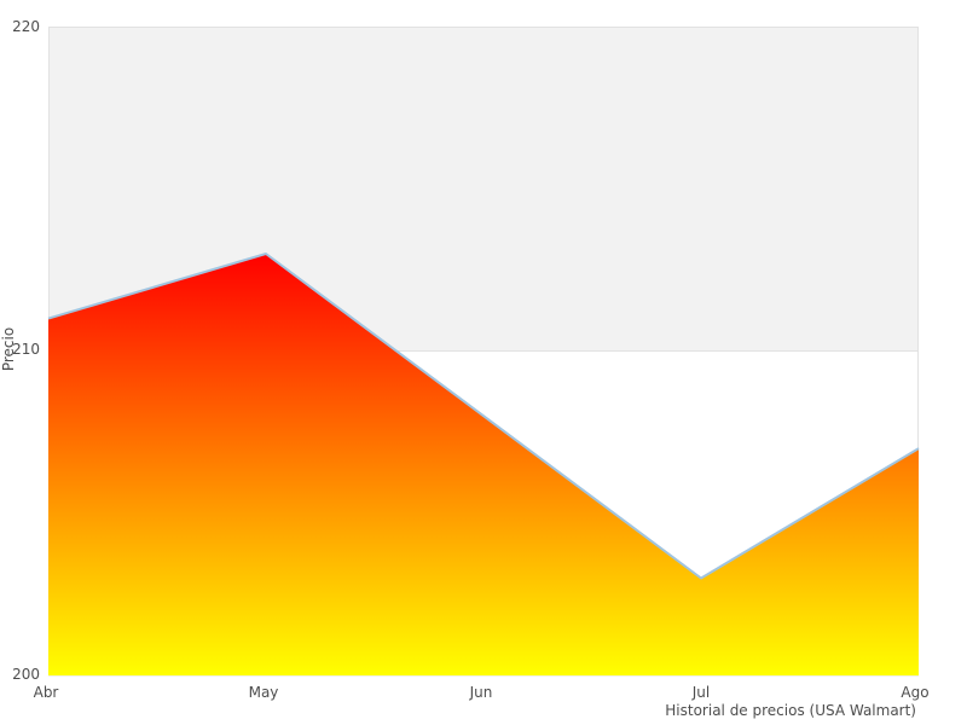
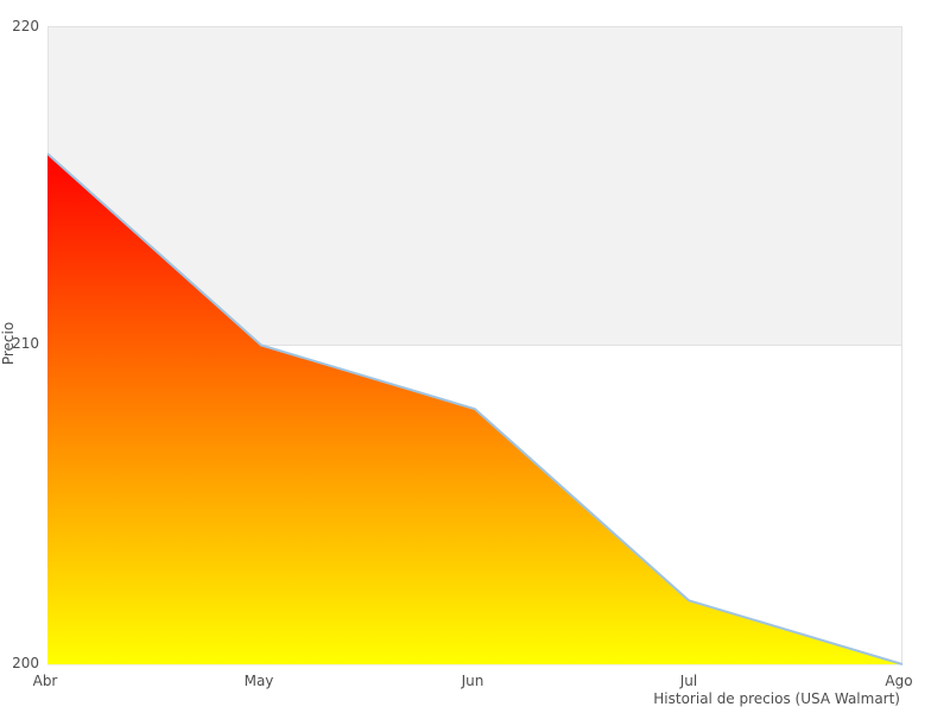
Abr: 211 -> 216
May: 213 -> 210
Jul: 203 -> 202
Ago: 207 -> 200
